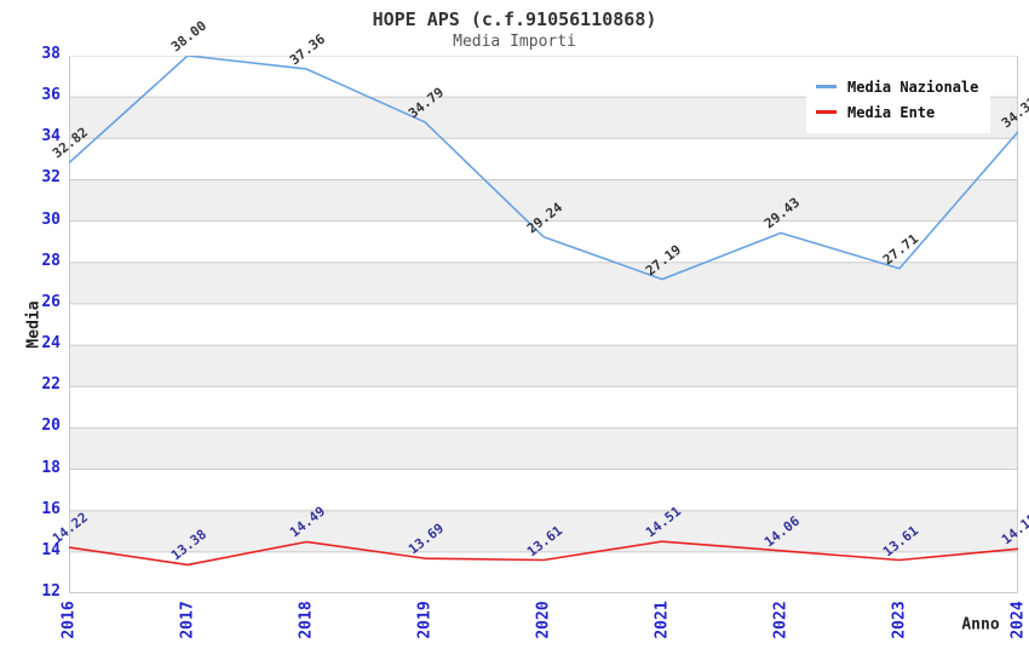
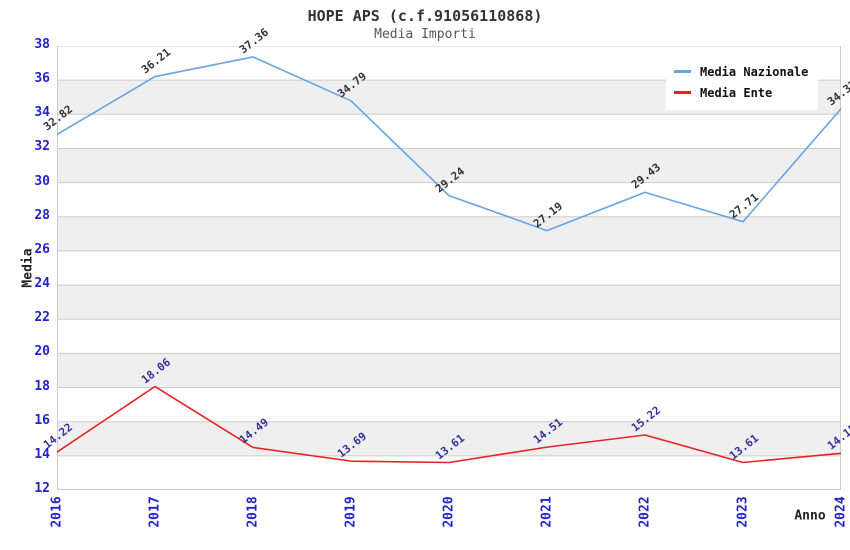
Media Nazionale/2017: 38.00 -> 36.21
Media Ente/2017: 13.38 -> 18.06
Media Ente/2022: 14.06 -> 15.22
